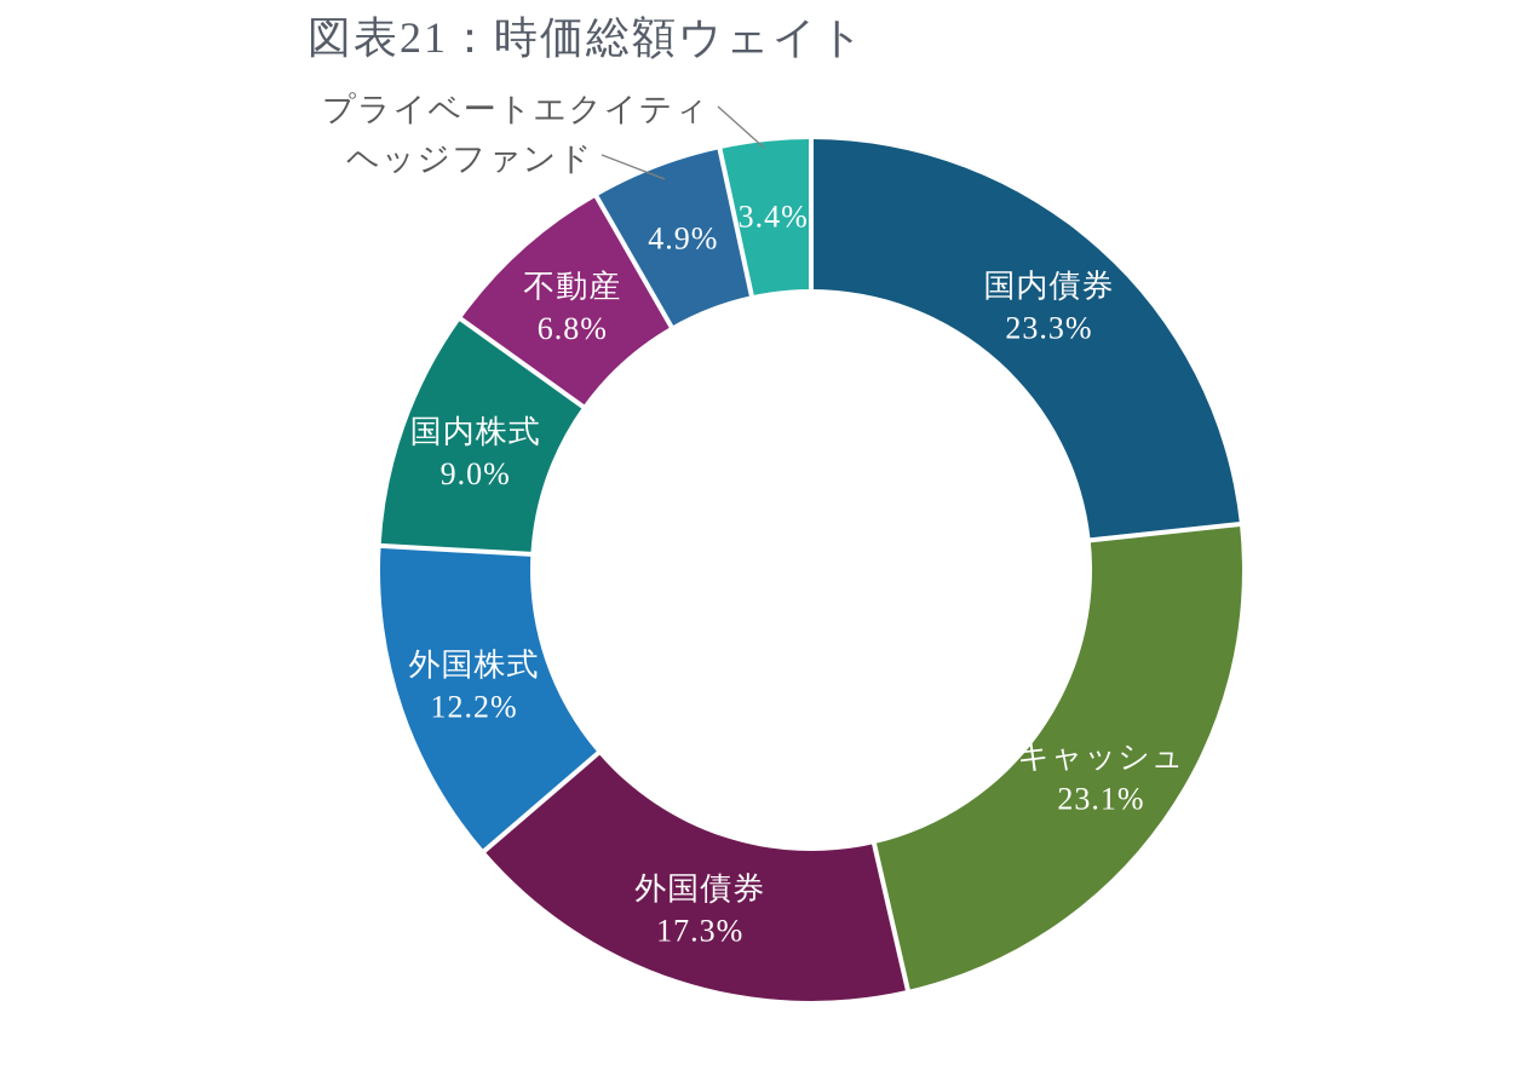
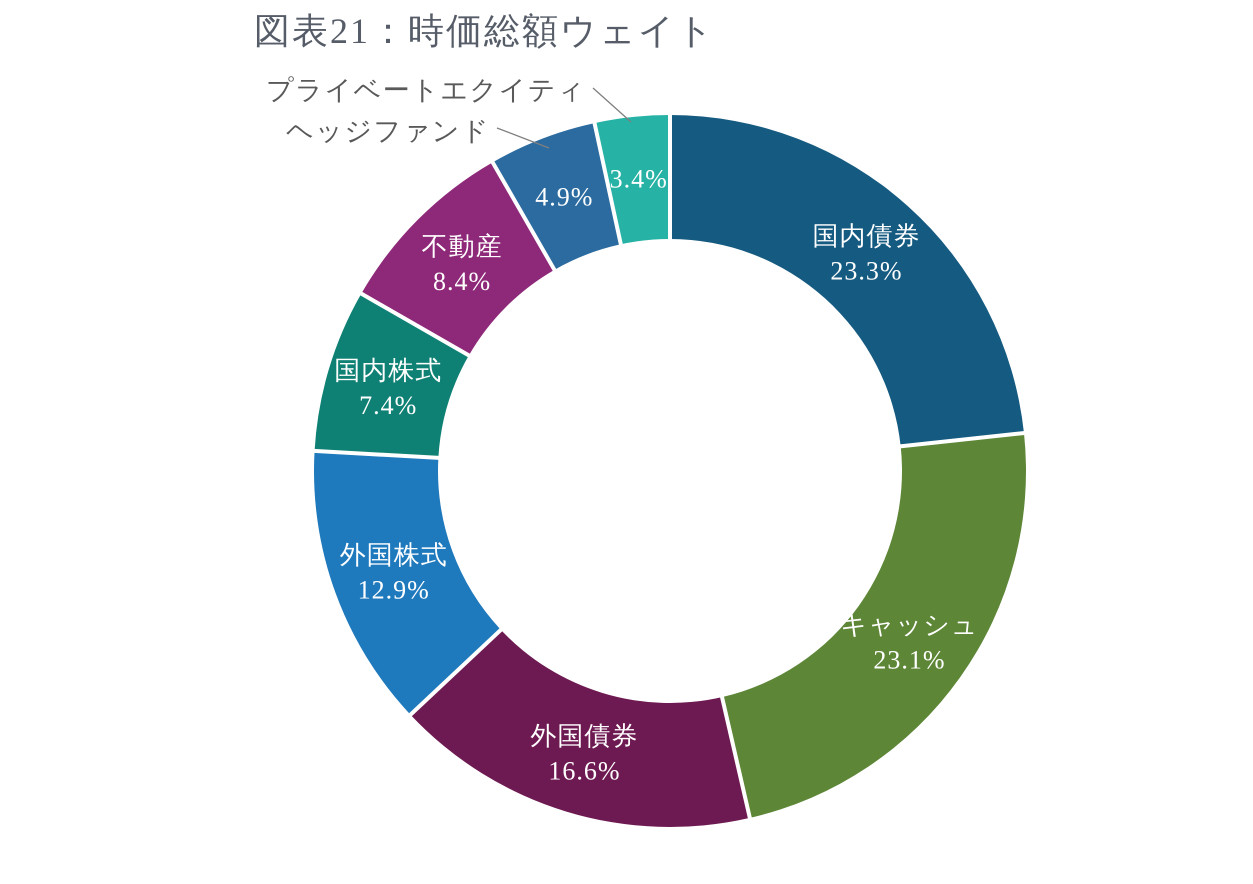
外国債券: 17.3% -> 16.6%
外国株式: 12.2% -> 12.9%
国内株式: 9.0% -> 7.4%
不動産: 6.8% -> 8.4%
